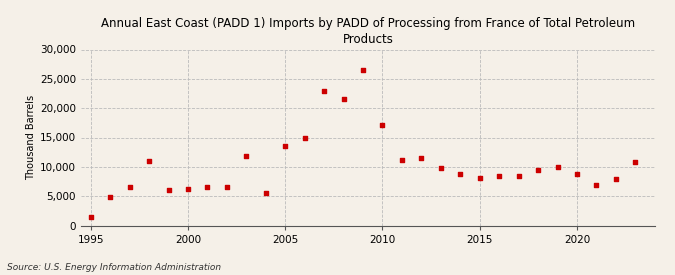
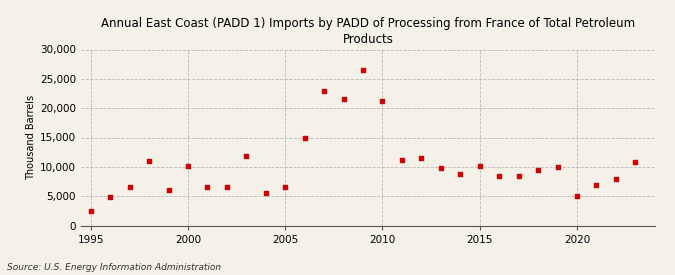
1995: 1,500 -> 2,400
2000: 6,200 -> 10,200
2005: 13,500 -> 6,600
2010: 17,200 -> 21,200
2015: 8,100 -> 10,200
2020: 8,800 -> 5,000
